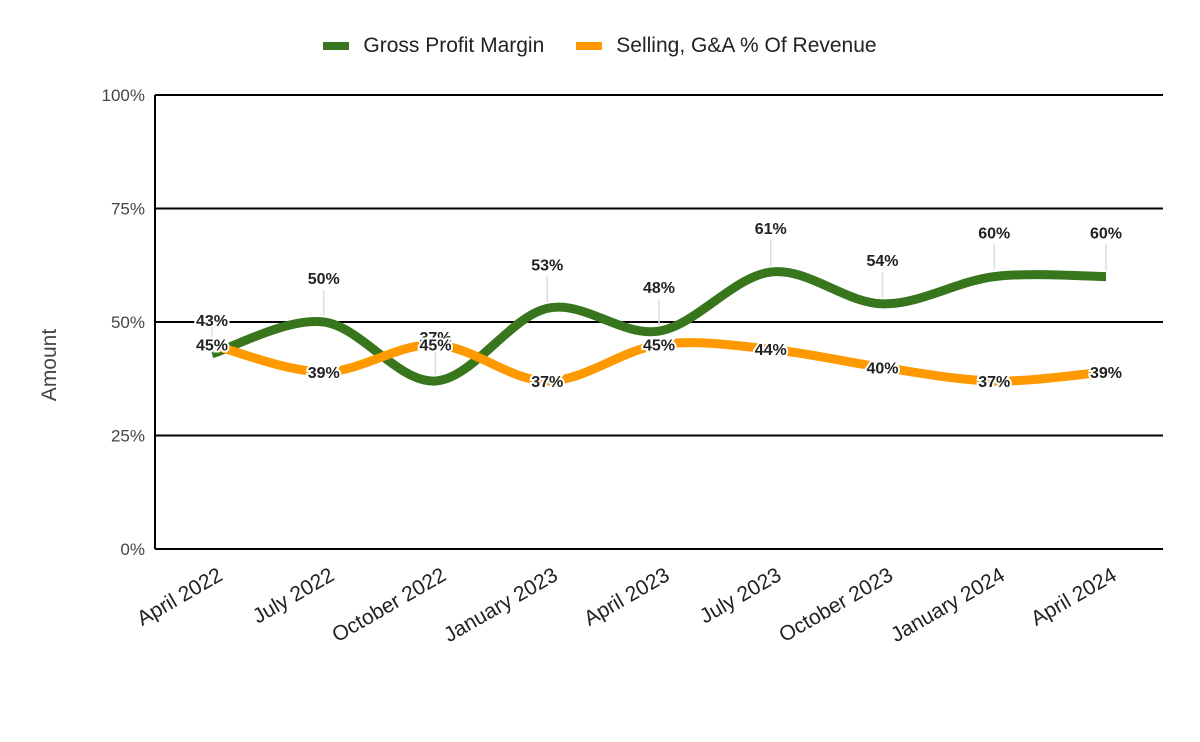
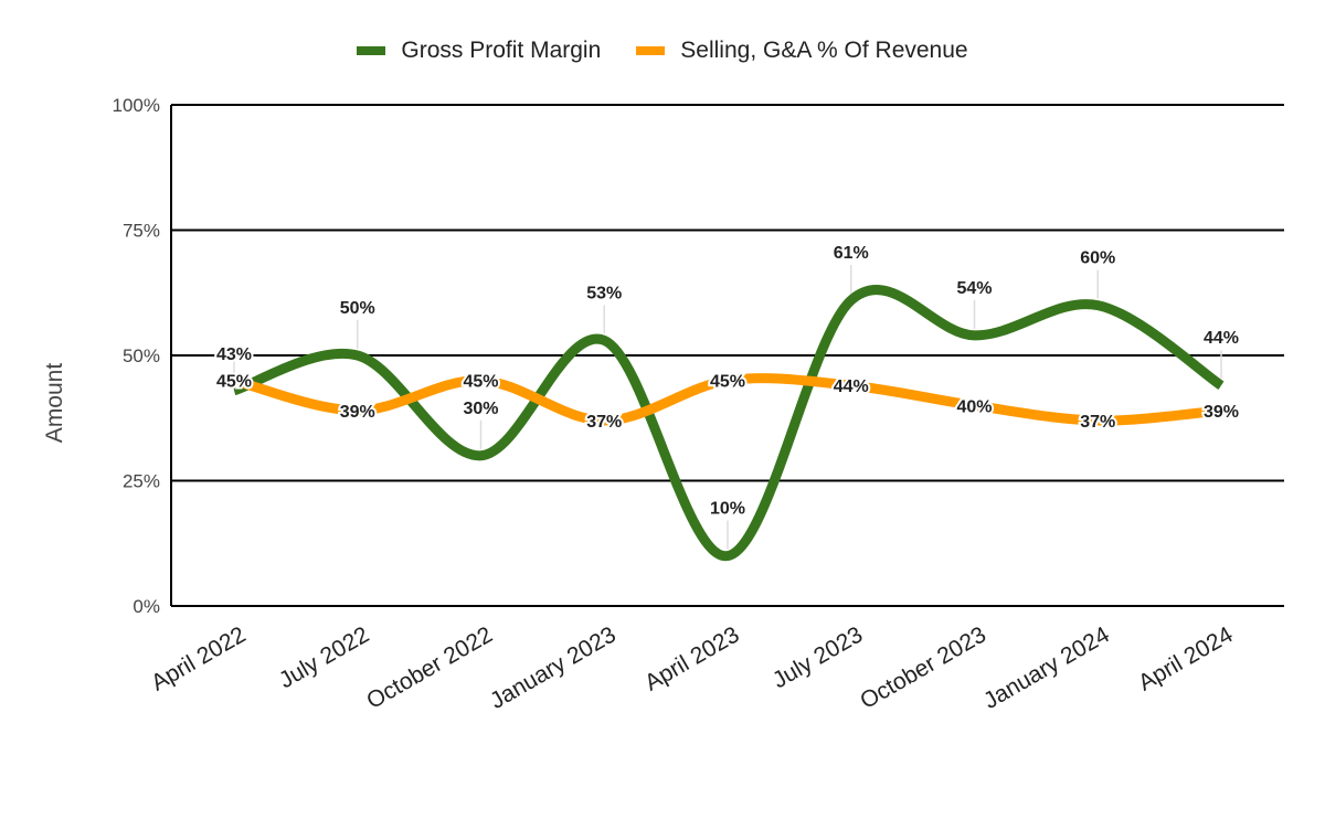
Gross Profit Margin/October 2022: 37% -> 30%
Gross Profit Margin/April 2023: 48% -> 10%
Gross Profit Margin/April 2024: 60% -> 44%
